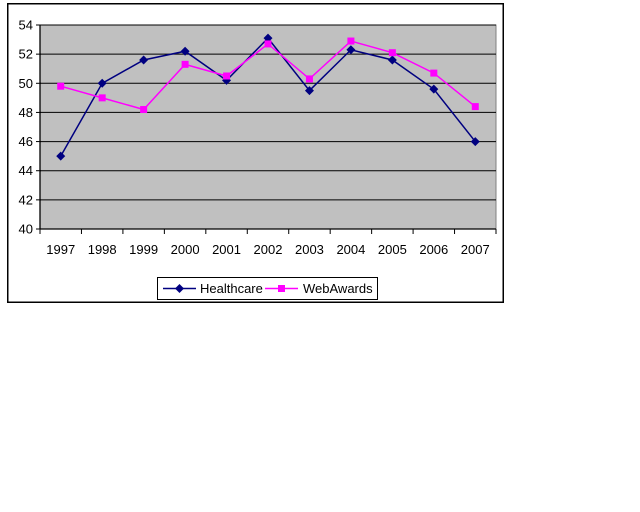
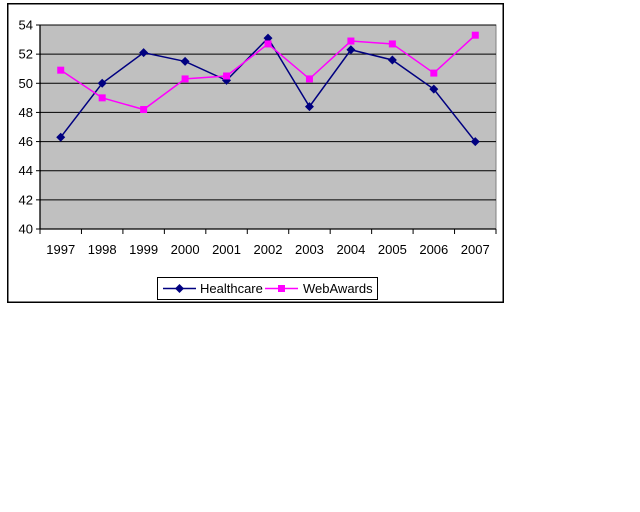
Healthcare/1997: 45.0 -> 46.3
WebAwards/1997: 49.8 -> 50.9
Healthcare/1999: 51.6 -> 52.1
Healthcare/2000: 52.2 -> 51.5
WebAwards/2000: 51.3 -> 50.3
Healthcare/2003: 49.5 -> 48.4
WebAwards/2005: 52.1 -> 52.7
WebAwards/2007: 48.4 -> 53.3
